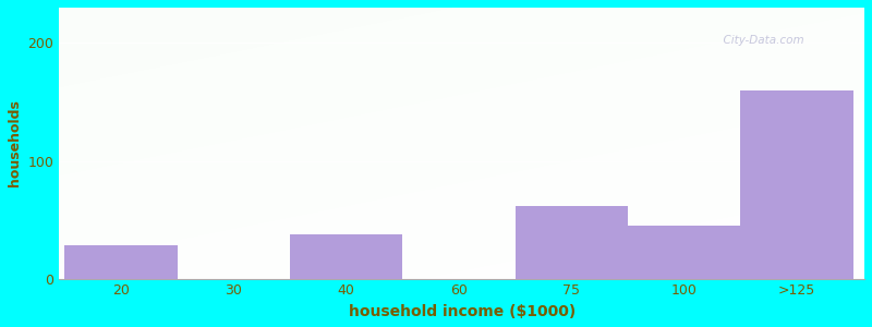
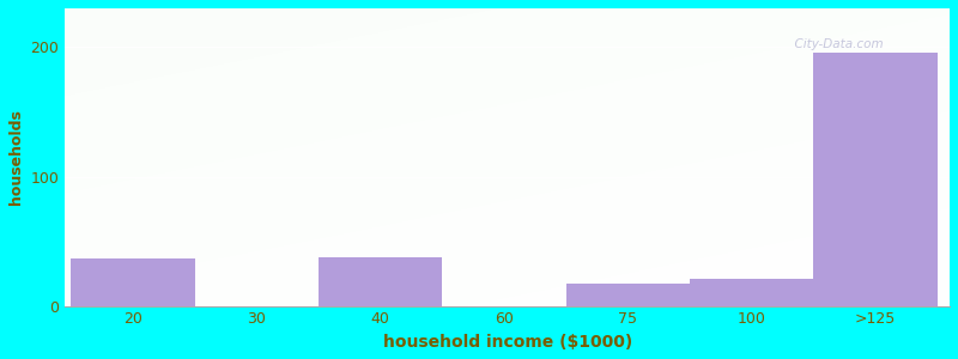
20: 28 -> 37
75: 62 -> 17
100: 45 -> 21
>125: 160 -> 196
